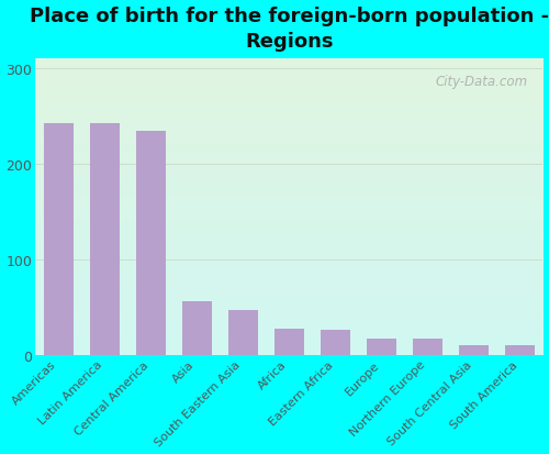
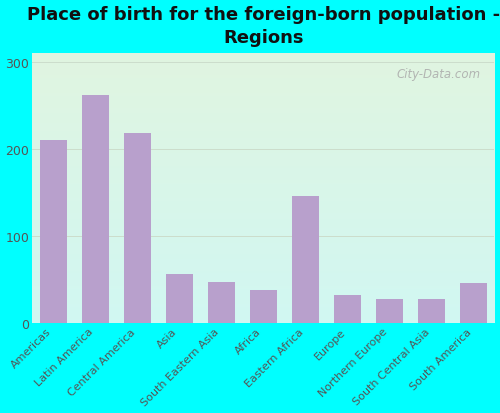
Americas: 243 -> 210
Latin America: 243 -> 262
Central America: 234 -> 218
Africa: 28 -> 38
Eastern Africa: 27 -> 146
Europe: 18 -> 32
Northern Europe: 18 -> 28
South Central Asia: 10 -> 28
South America: 10 -> 46
